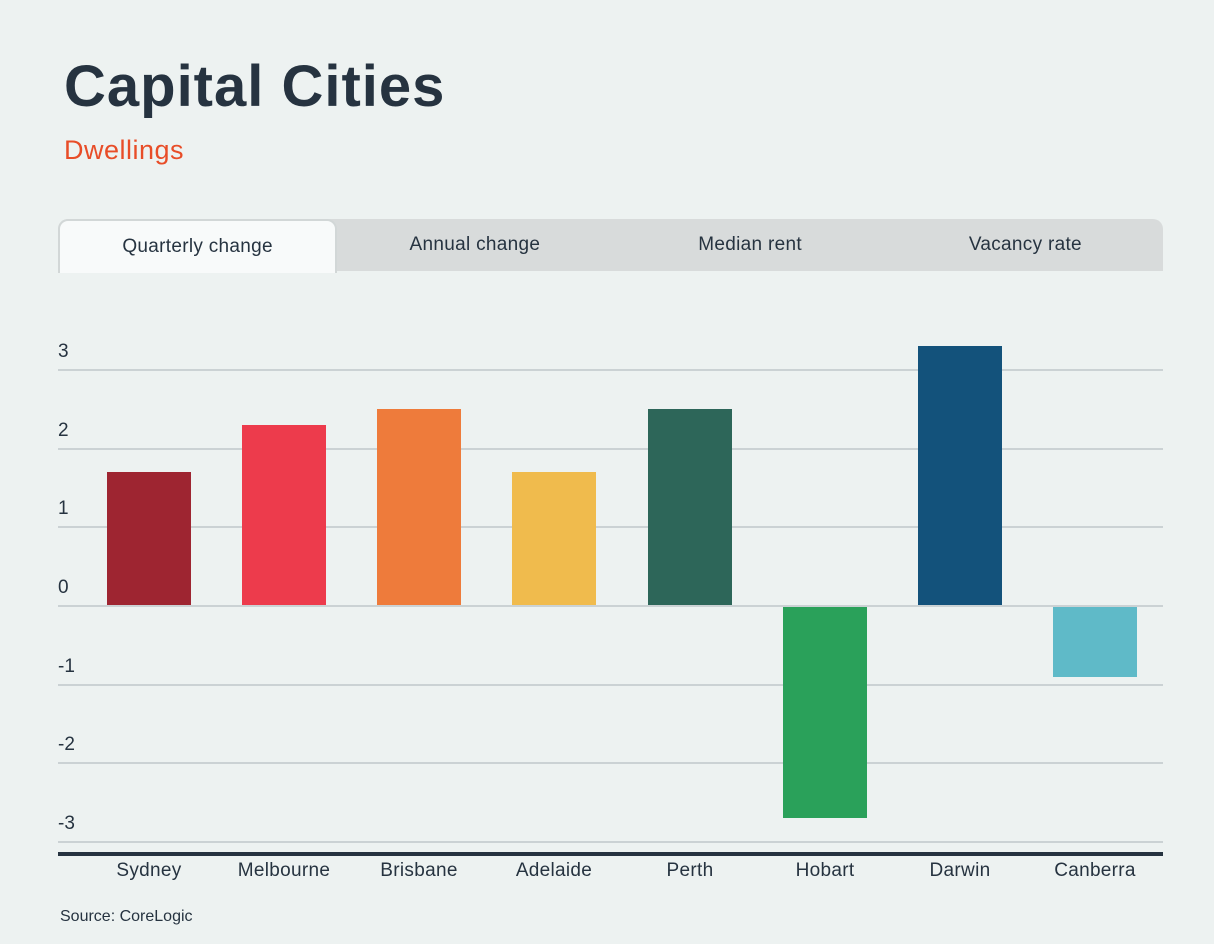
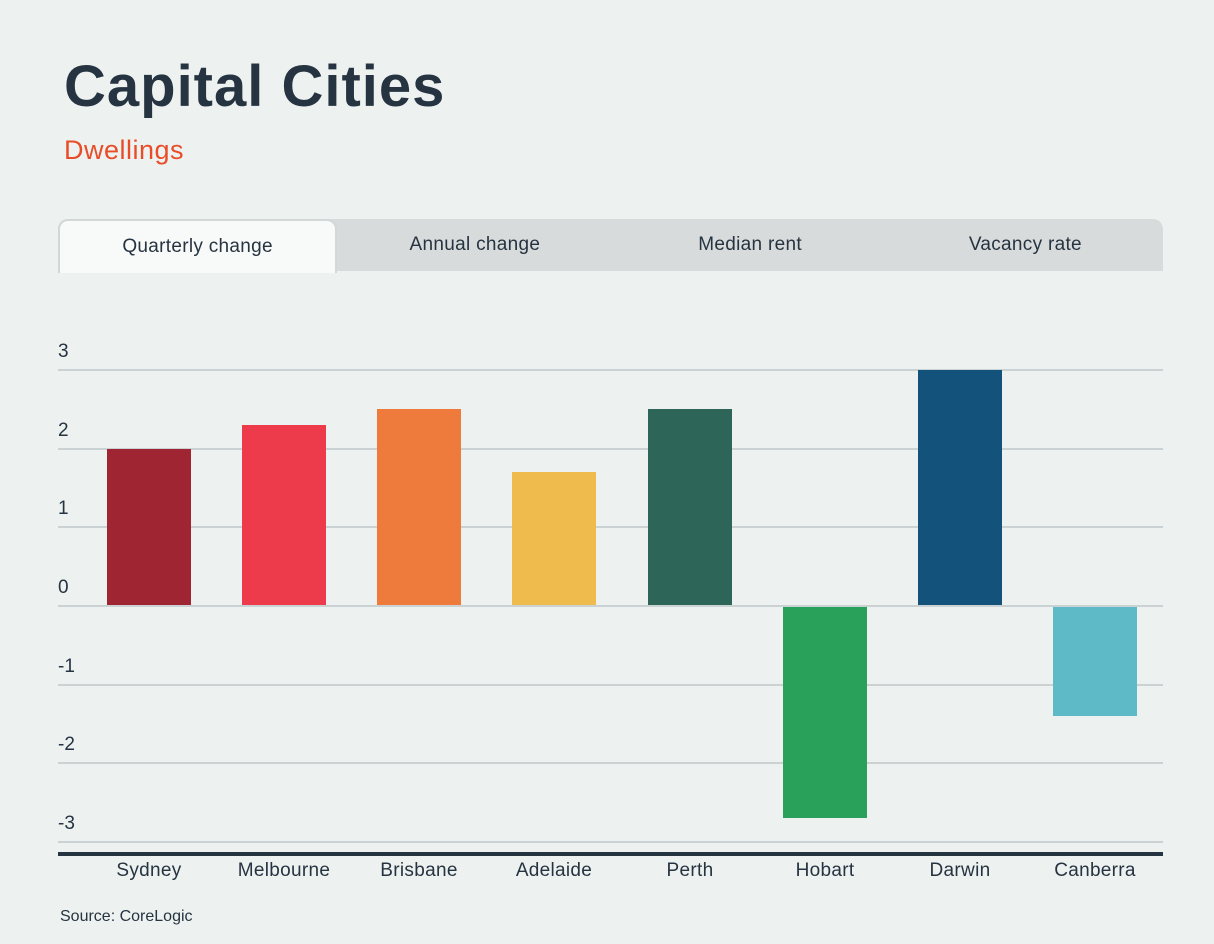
Sydney: 1.7 -> 2.0
Darwin: 3.3 -> 3.0
Canberra: -0.9 -> -1.4
